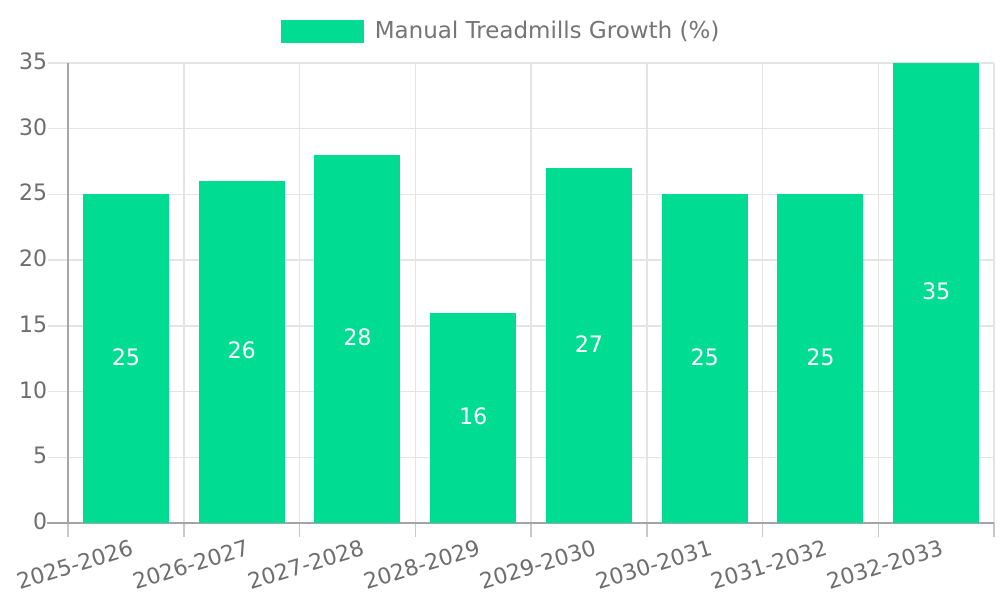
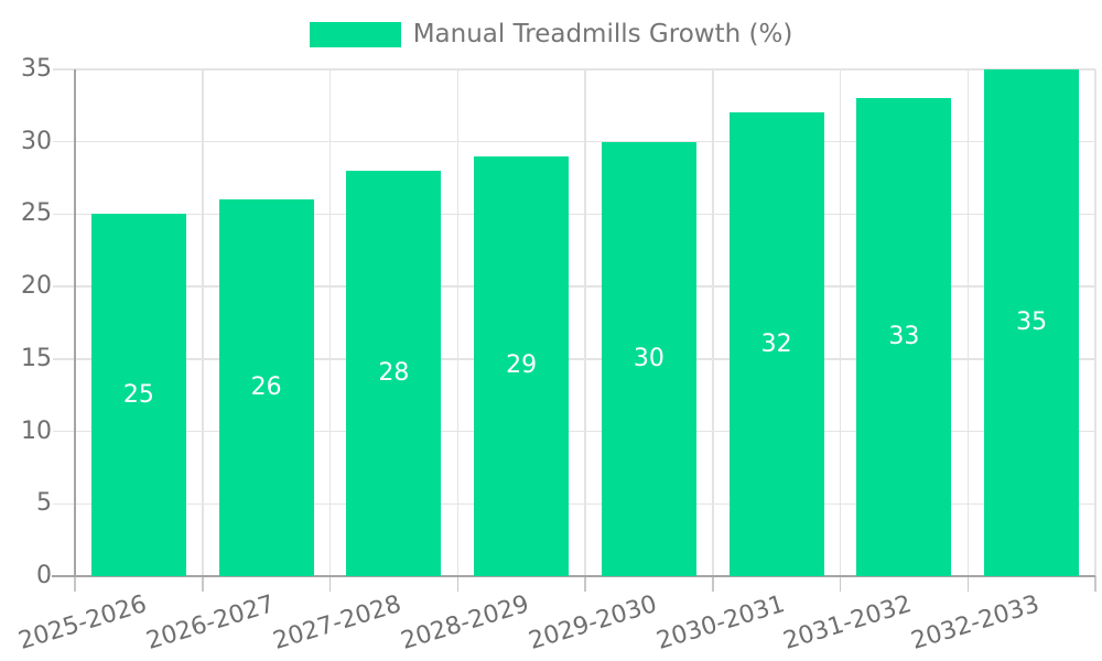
2028-2029: 16 -> 29
2029-2030: 27 -> 30
2030-2031: 25 -> 32
2031-2032: 25 -> 33
